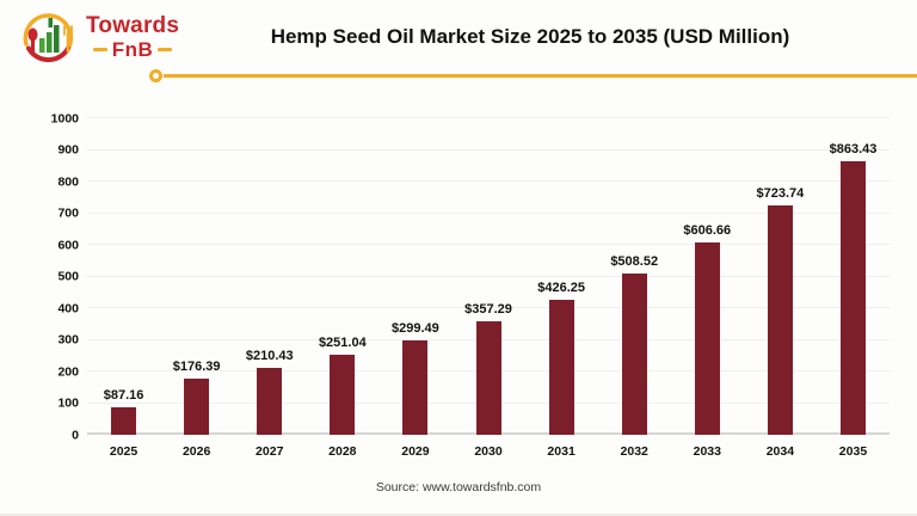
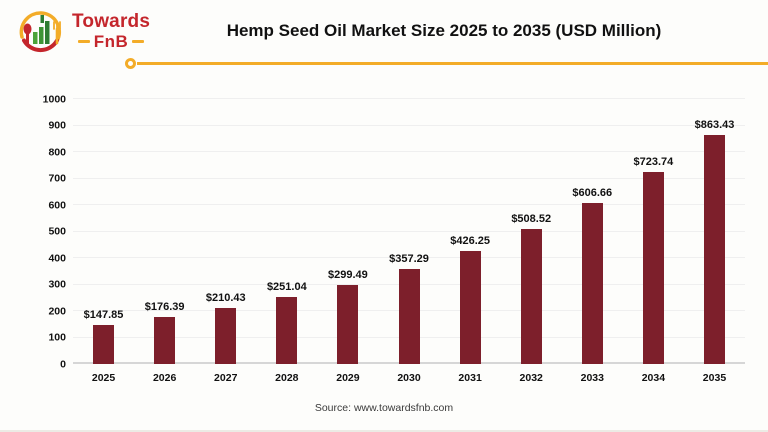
2025: $87.16 -> $147.85
